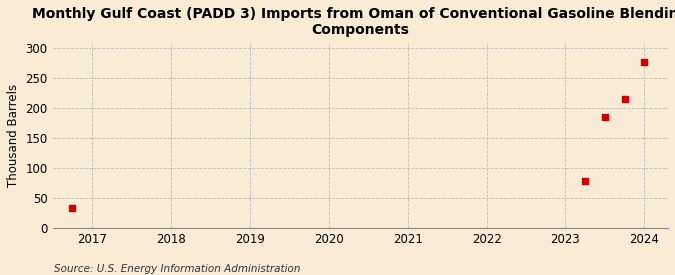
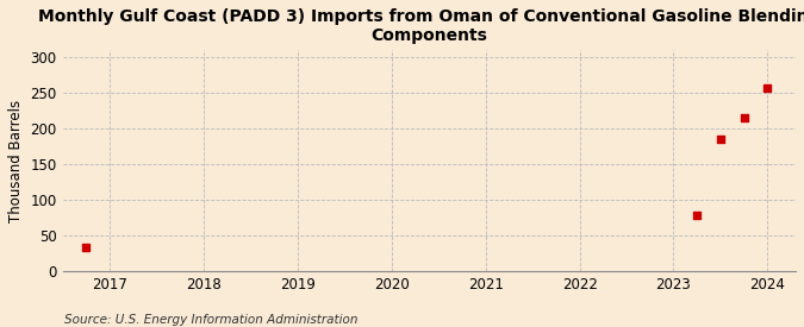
2024: 278 -> 258
